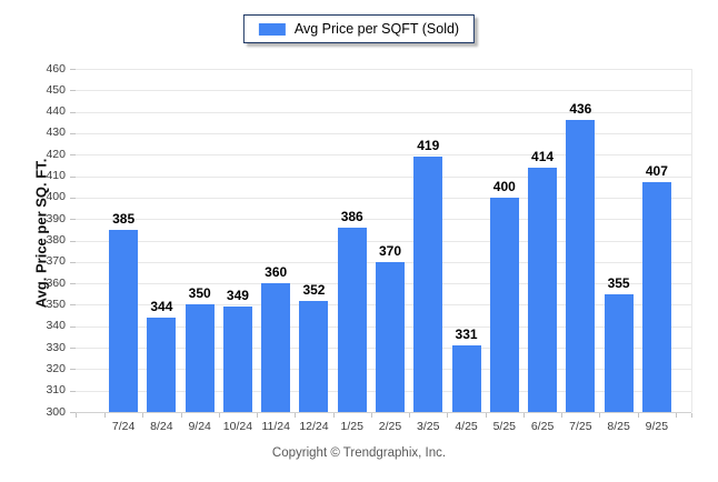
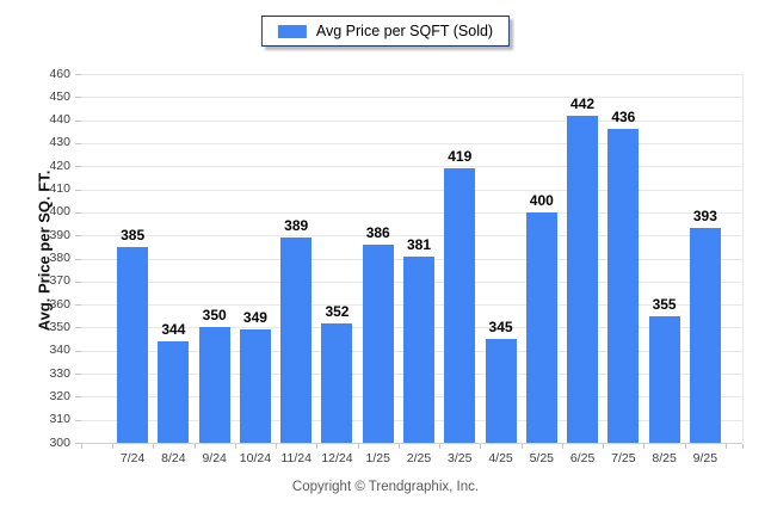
11/24: 360 -> 389
2/25: 370 -> 381
4/25: 331 -> 345
6/25: 414 -> 442
9/25: 407 -> 393
